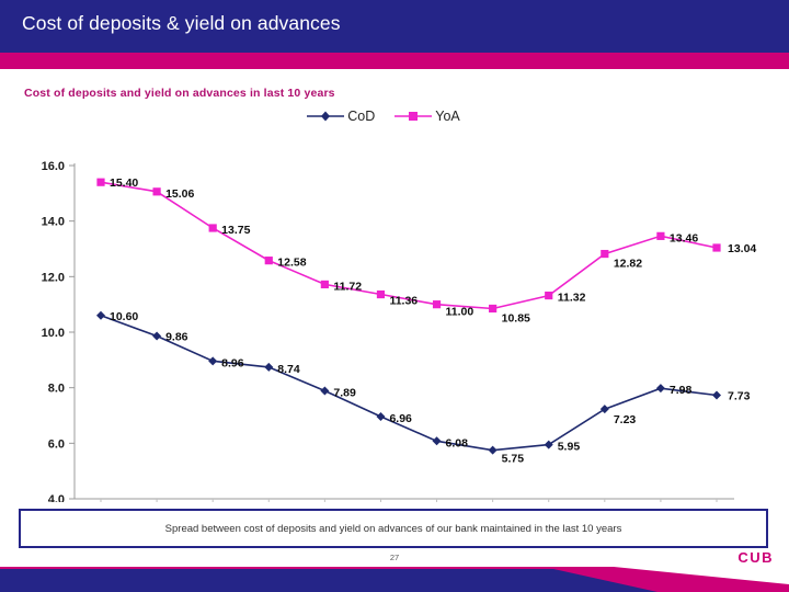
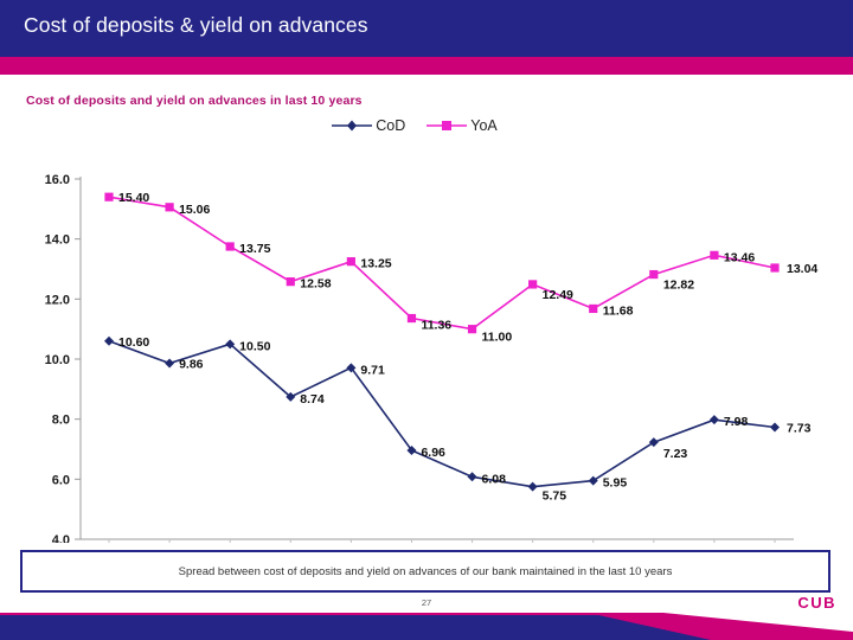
CoD/2001: 8.96 -> 10.50
CoD/2003: 7.89 -> 9.71
YoA/2003: 11.72 -> 13.25
YoA/2006: 10.85 -> 12.49
YoA/2007: 11.32 -> 11.68
